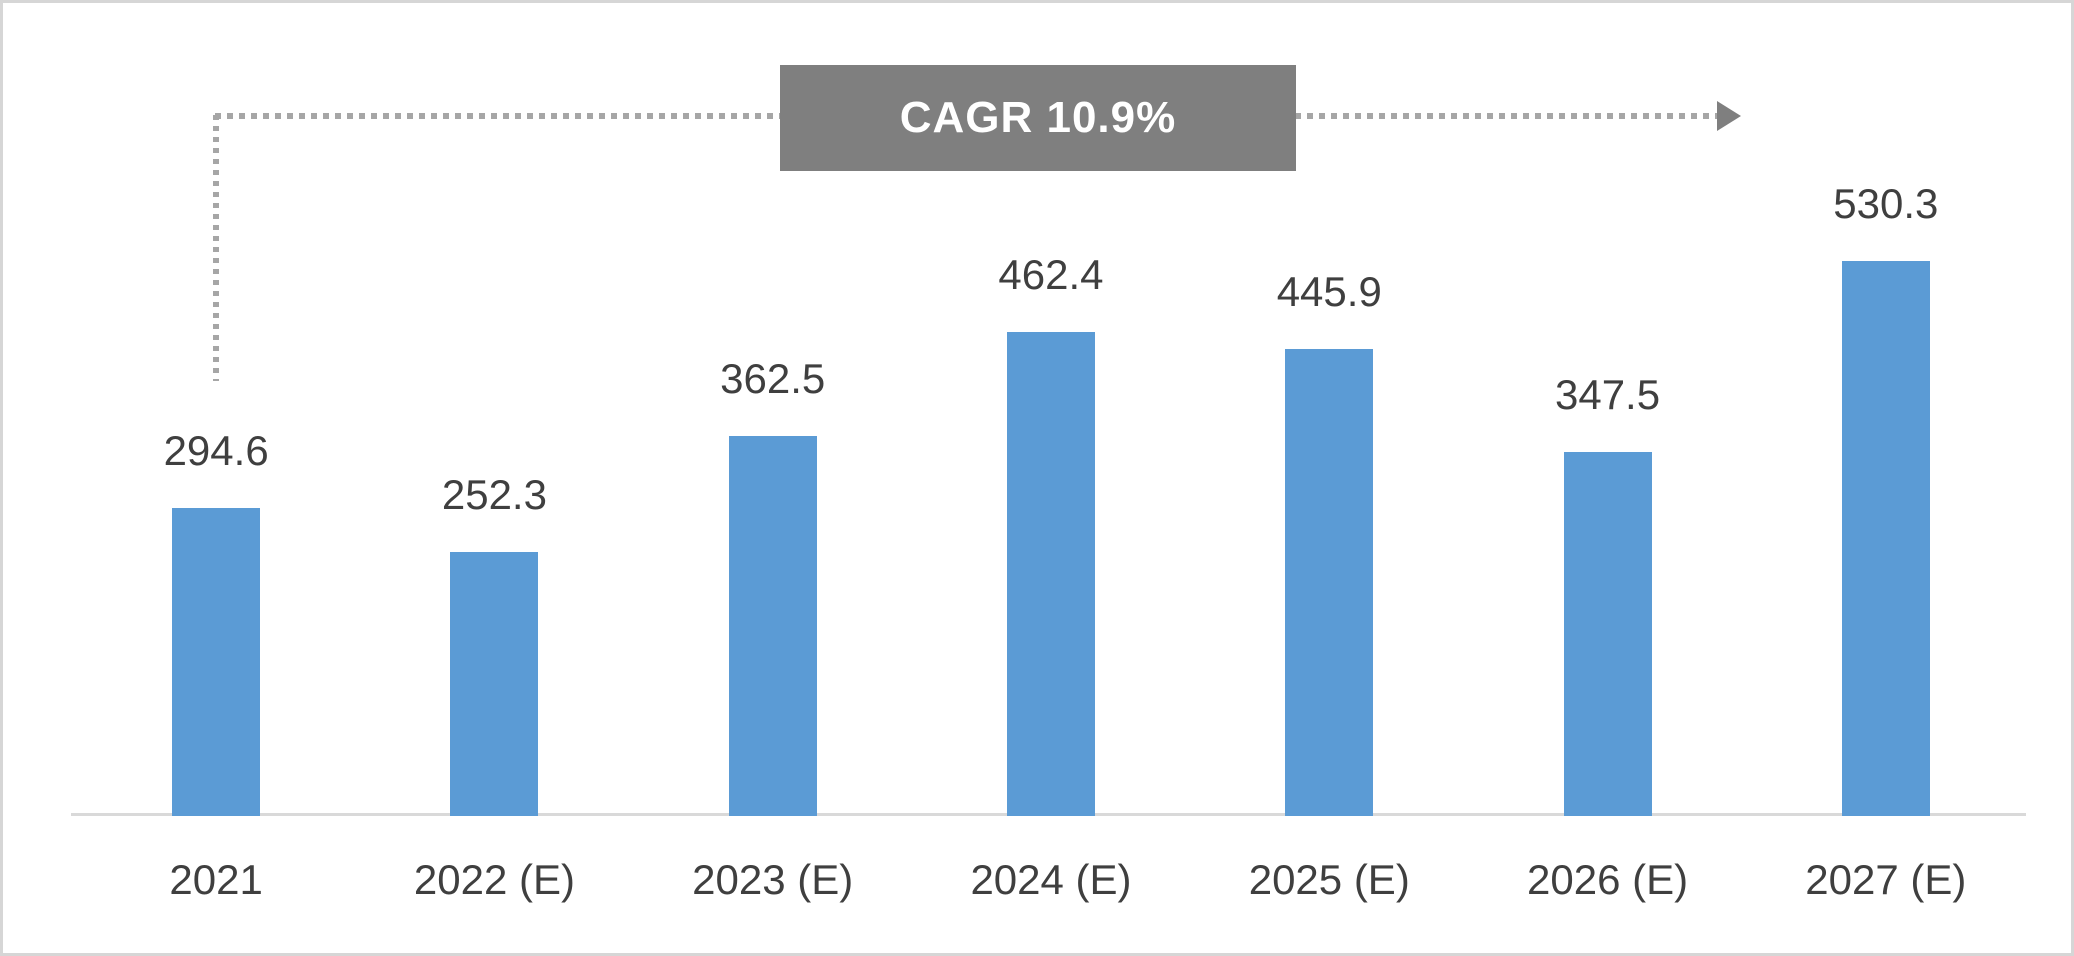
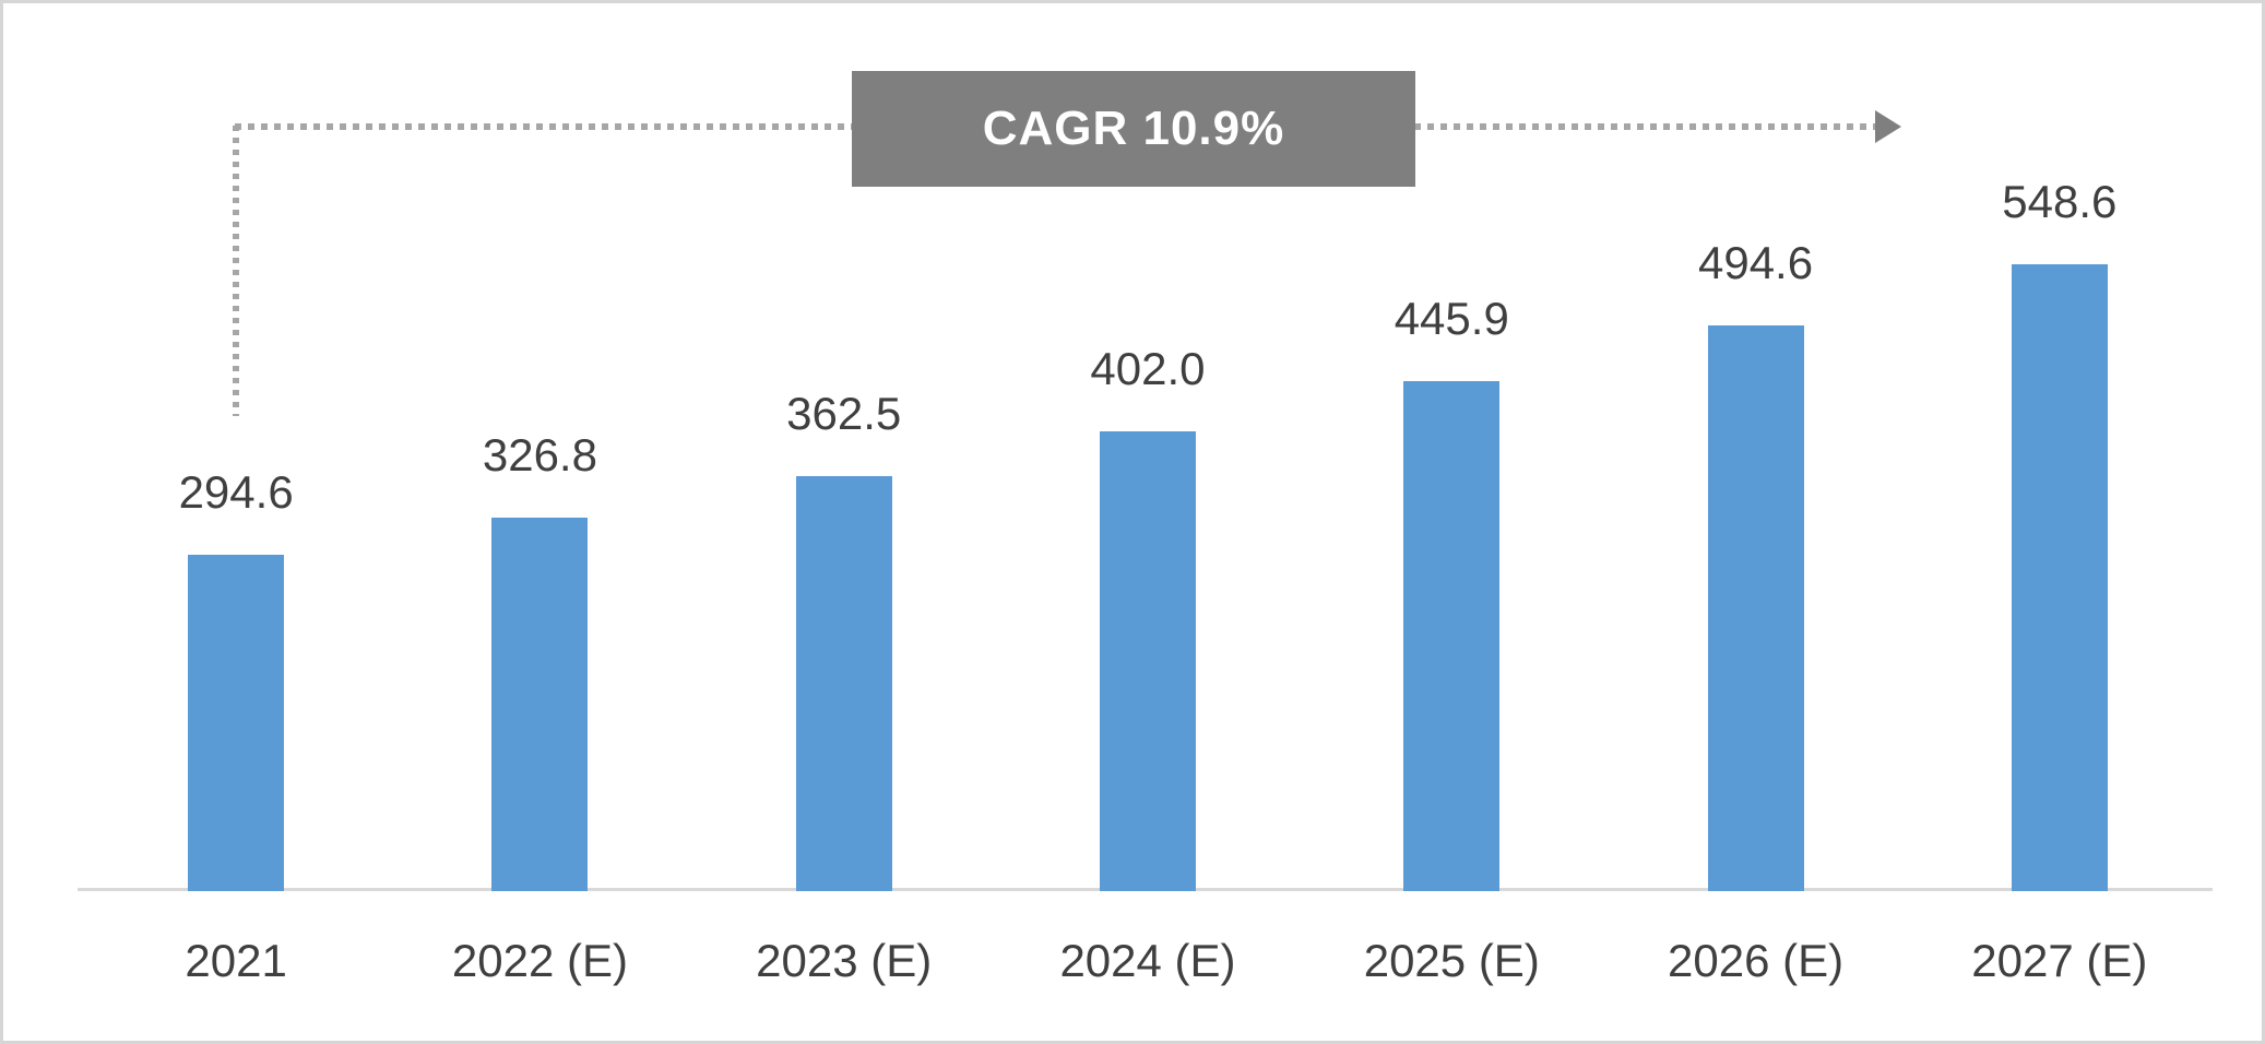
2022 (E): 252.3 -> 326.8
2024 (E): 462.4 -> 402.0
2026 (E): 347.5 -> 494.6
2027 (E): 530.3 -> 548.6
